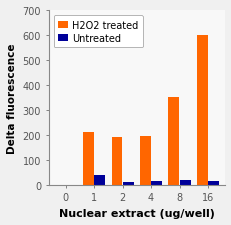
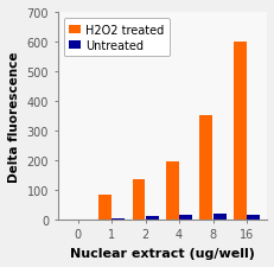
H2O2 treated/1: 210 -> 82
Untreated/1: 40 -> 5
H2O2 treated/2: 190 -> 135
